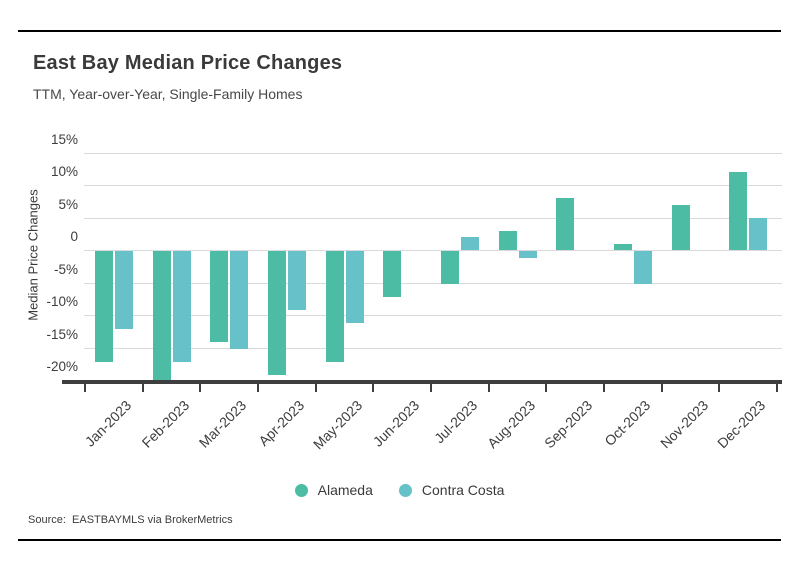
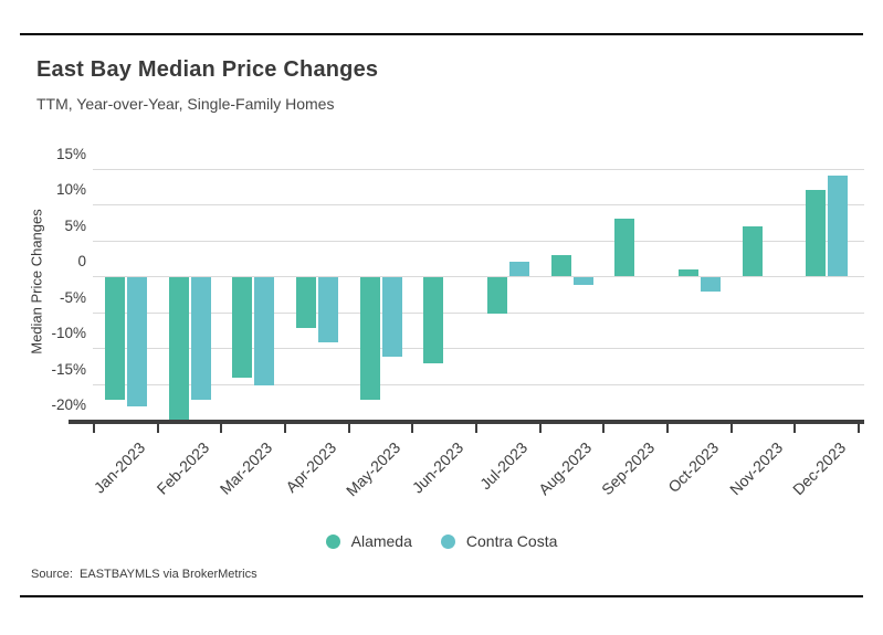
Contra Costa/Jan-2023: -12% -> -18%
Alameda/Apr-2023: -19% -> -7%
Alameda/Jun-2023: -7% -> -12%
Contra Costa/Oct-2023: -5% -> -2%
Contra Costa/Dec-2023: 5% -> 14%
